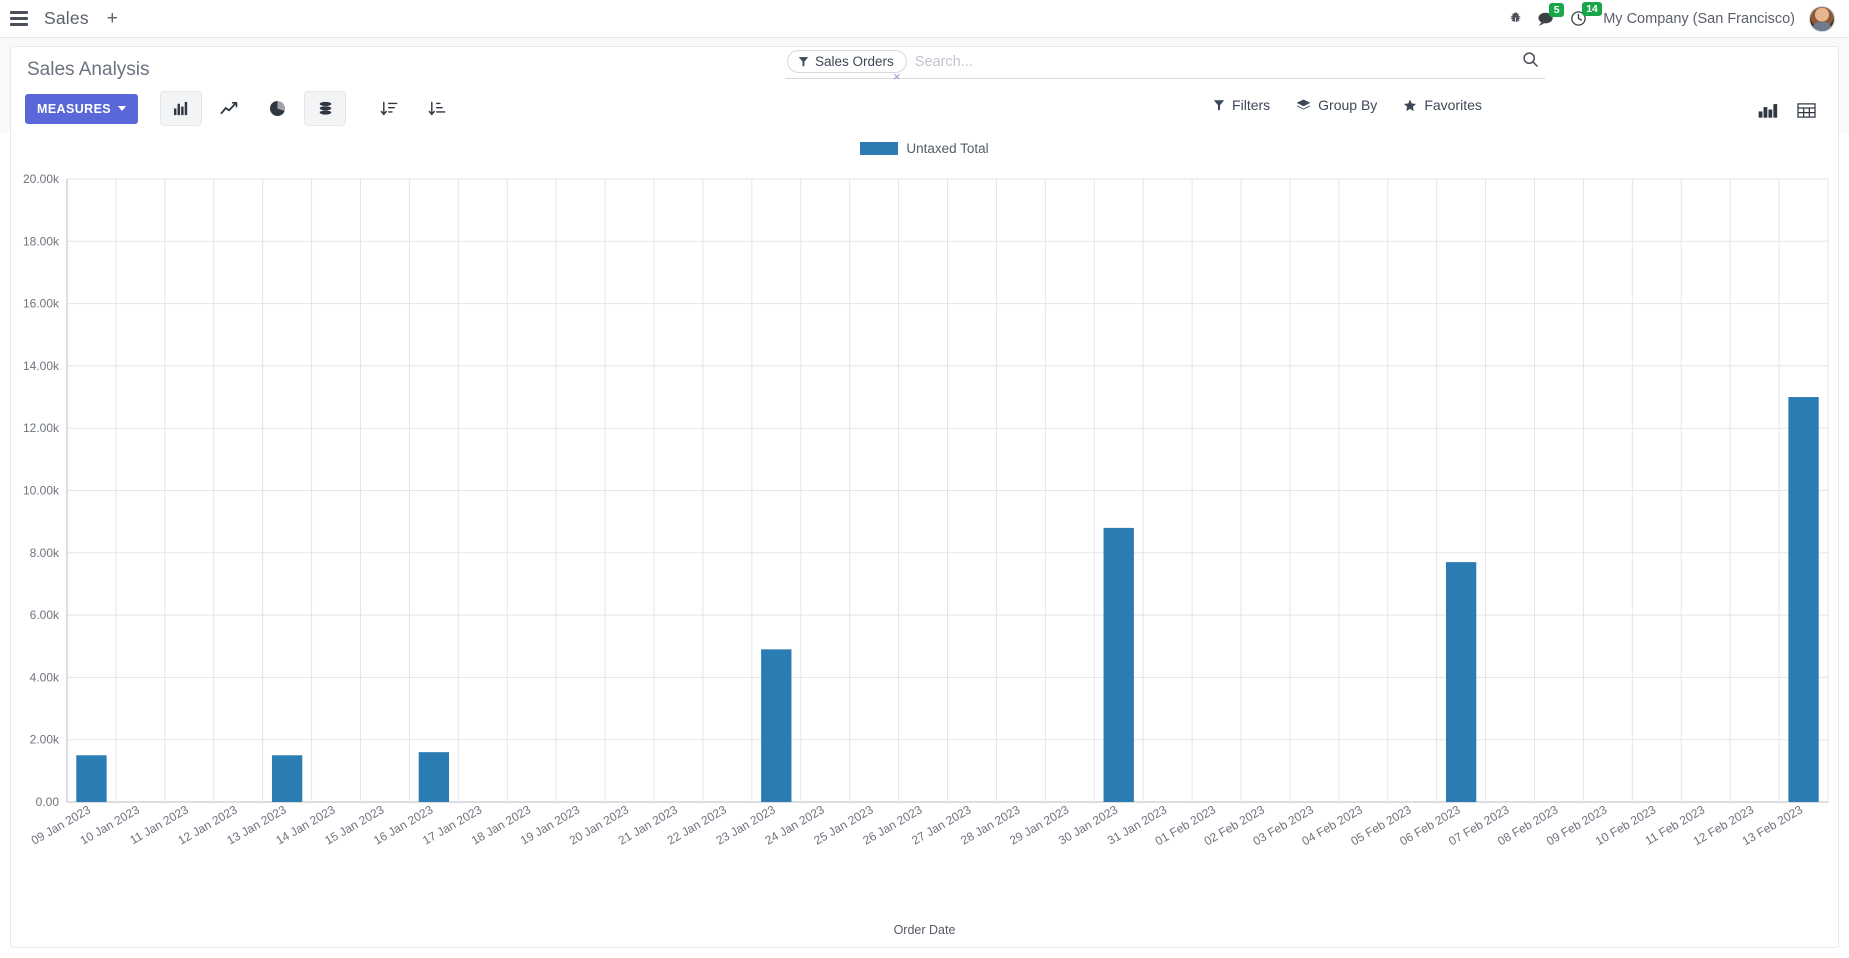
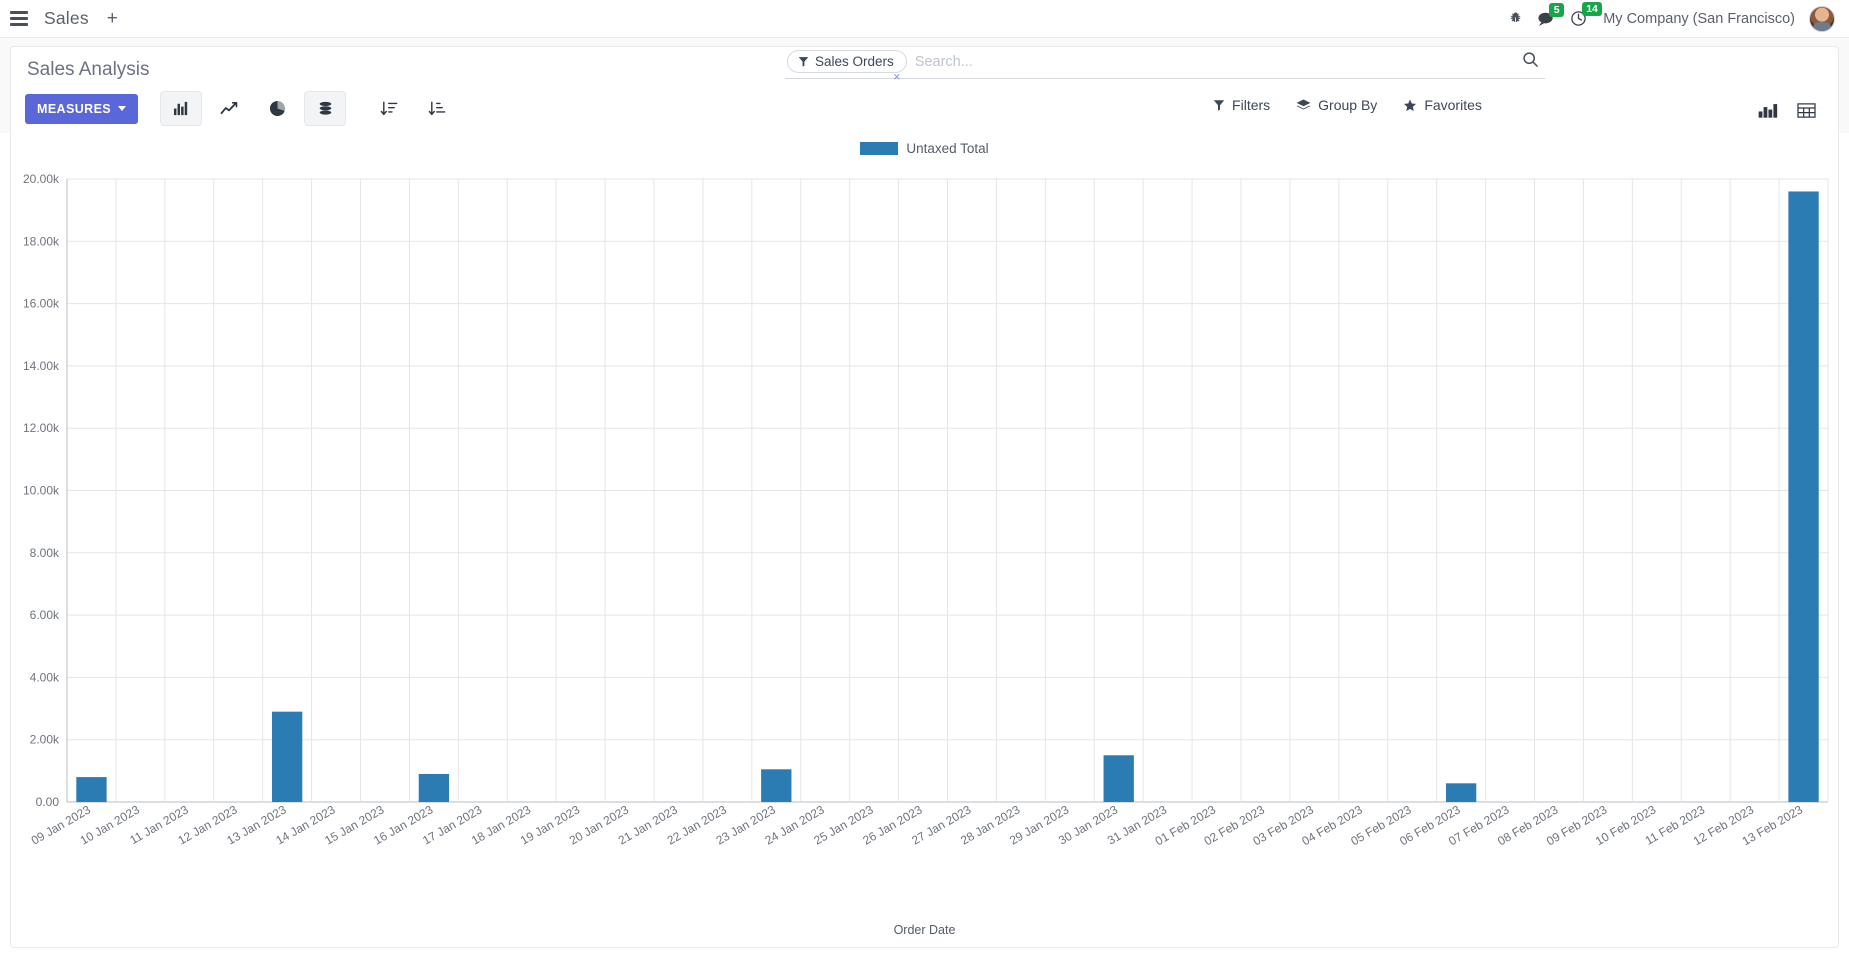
09 Jan 2023: 1.5k -> 0.8k
13 Jan 2023: 1.5k -> 2.9k
16 Jan 2023: 1.6k -> 0.9k
23 Jan 2023: 4.9k -> 1.0k
30 Jan 2023: 8.8k -> 1.5k
06 Feb 2023: 7.7k -> 0.6k
13 Feb 2023: 13.0k -> 19.6k
